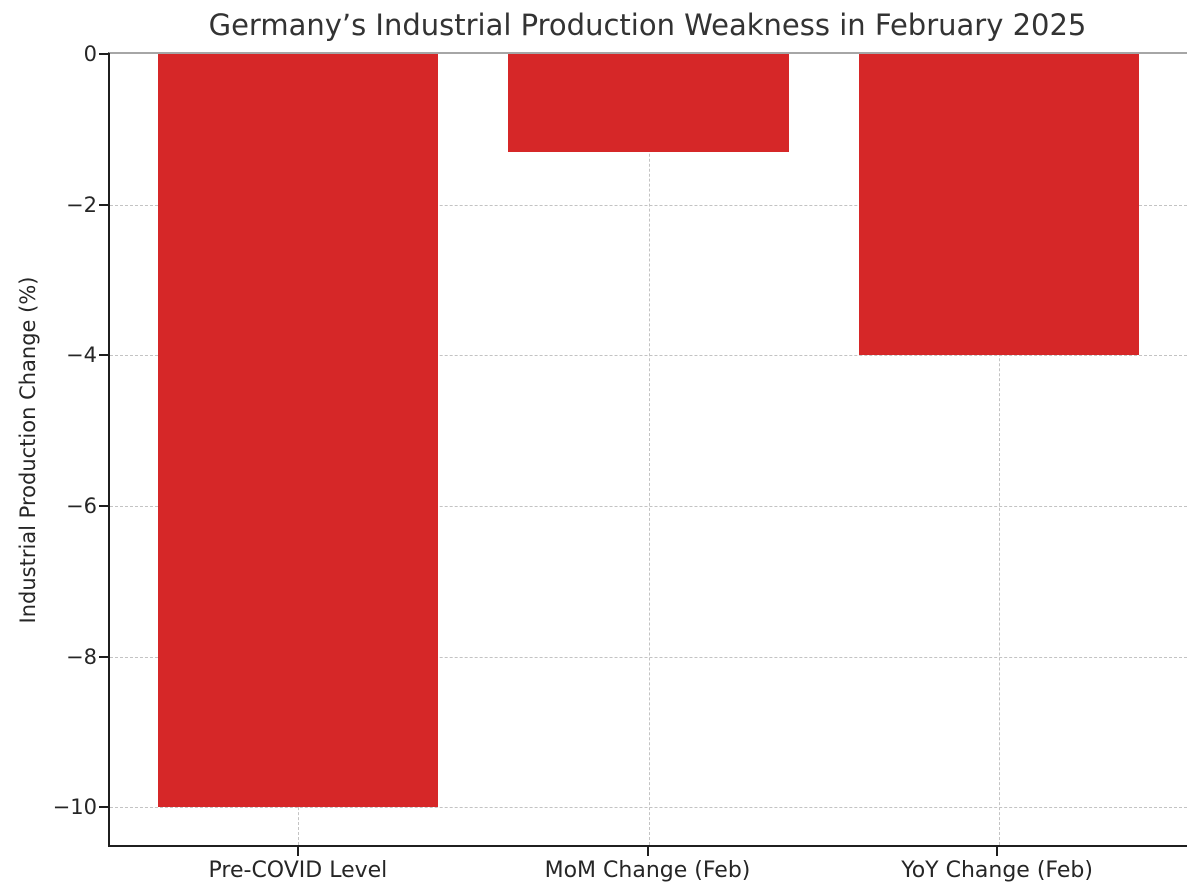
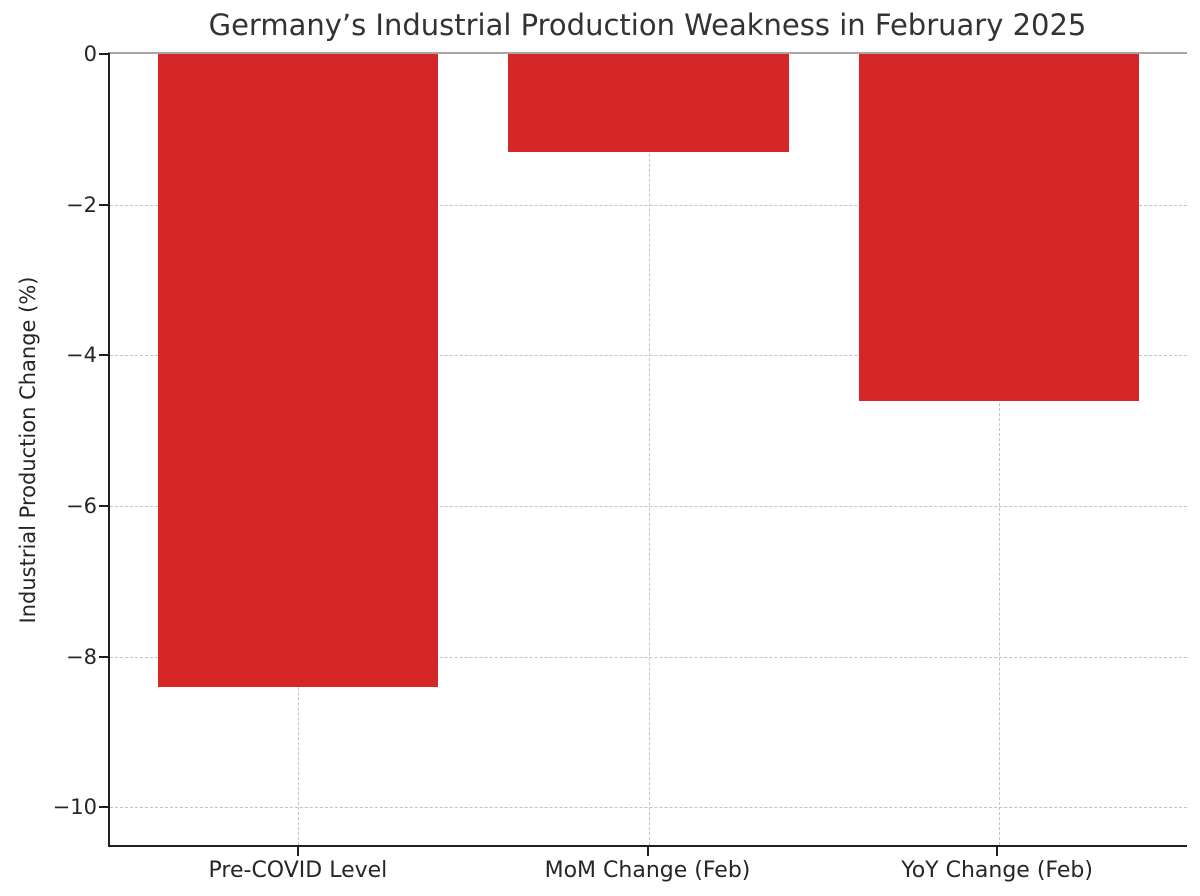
Pre-COVID Level: -10.0 -> -8.4
YoY Change (Feb): -4.0 -> -4.6
